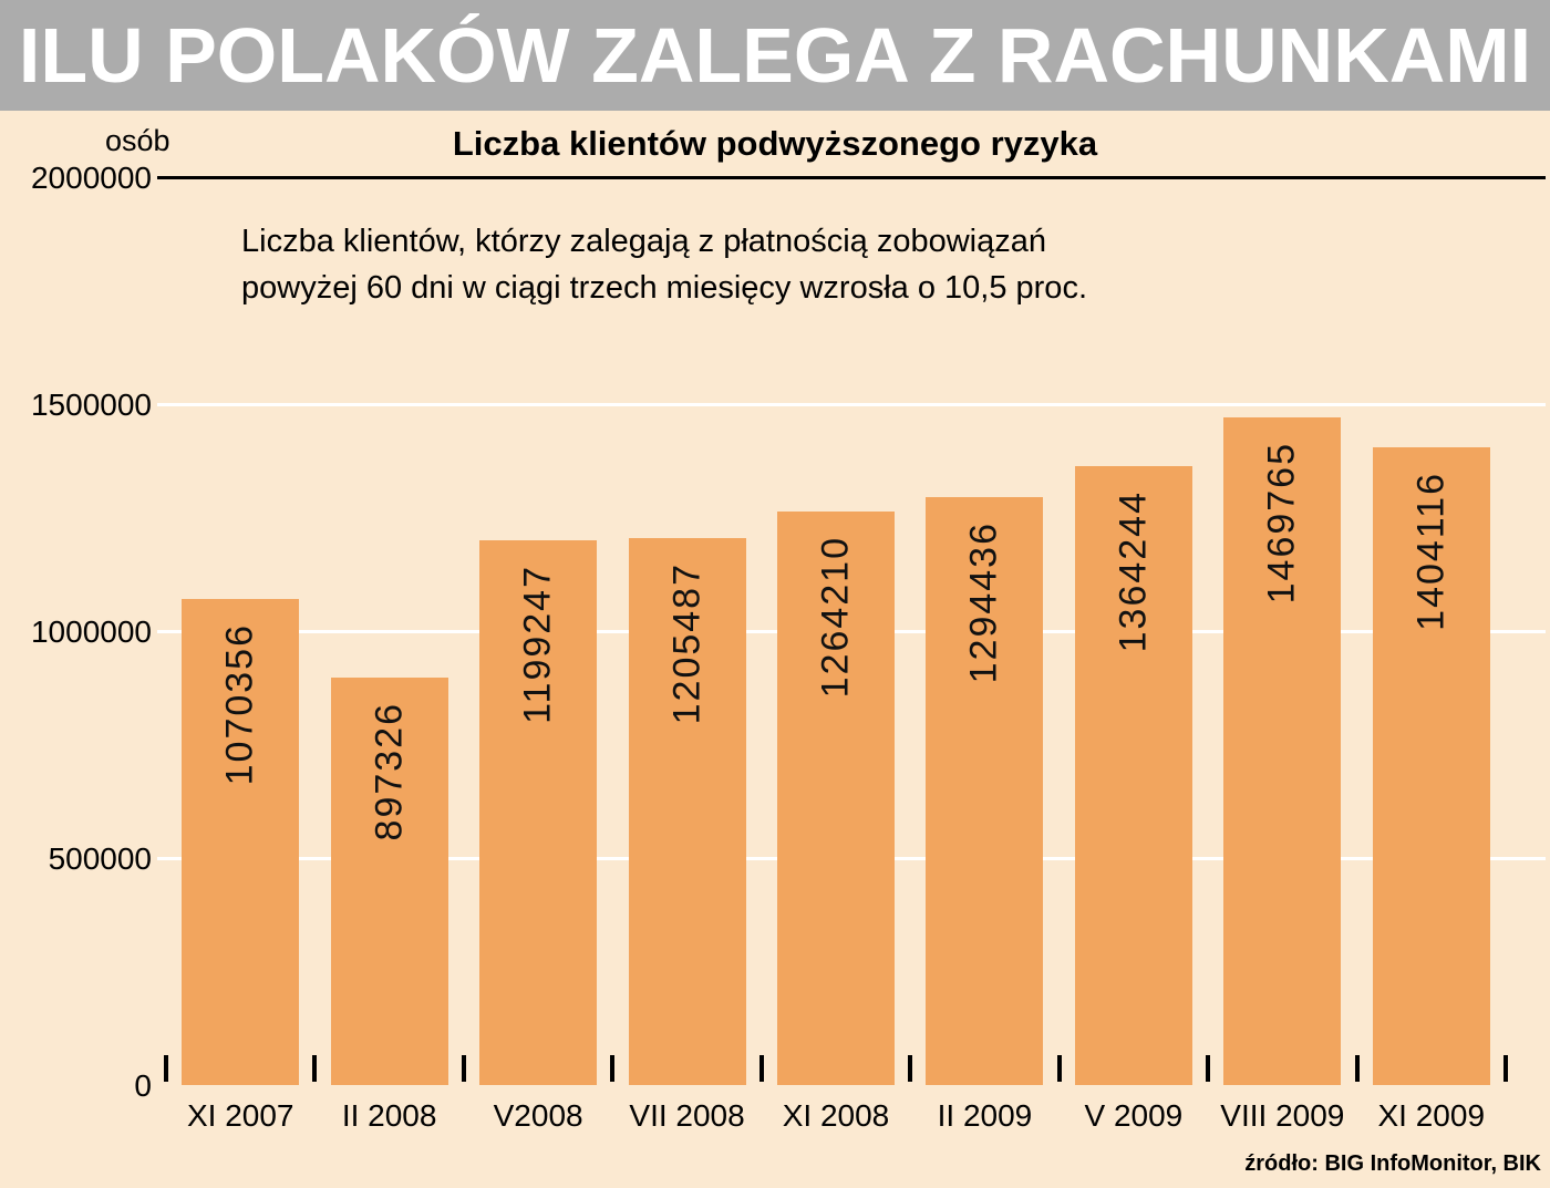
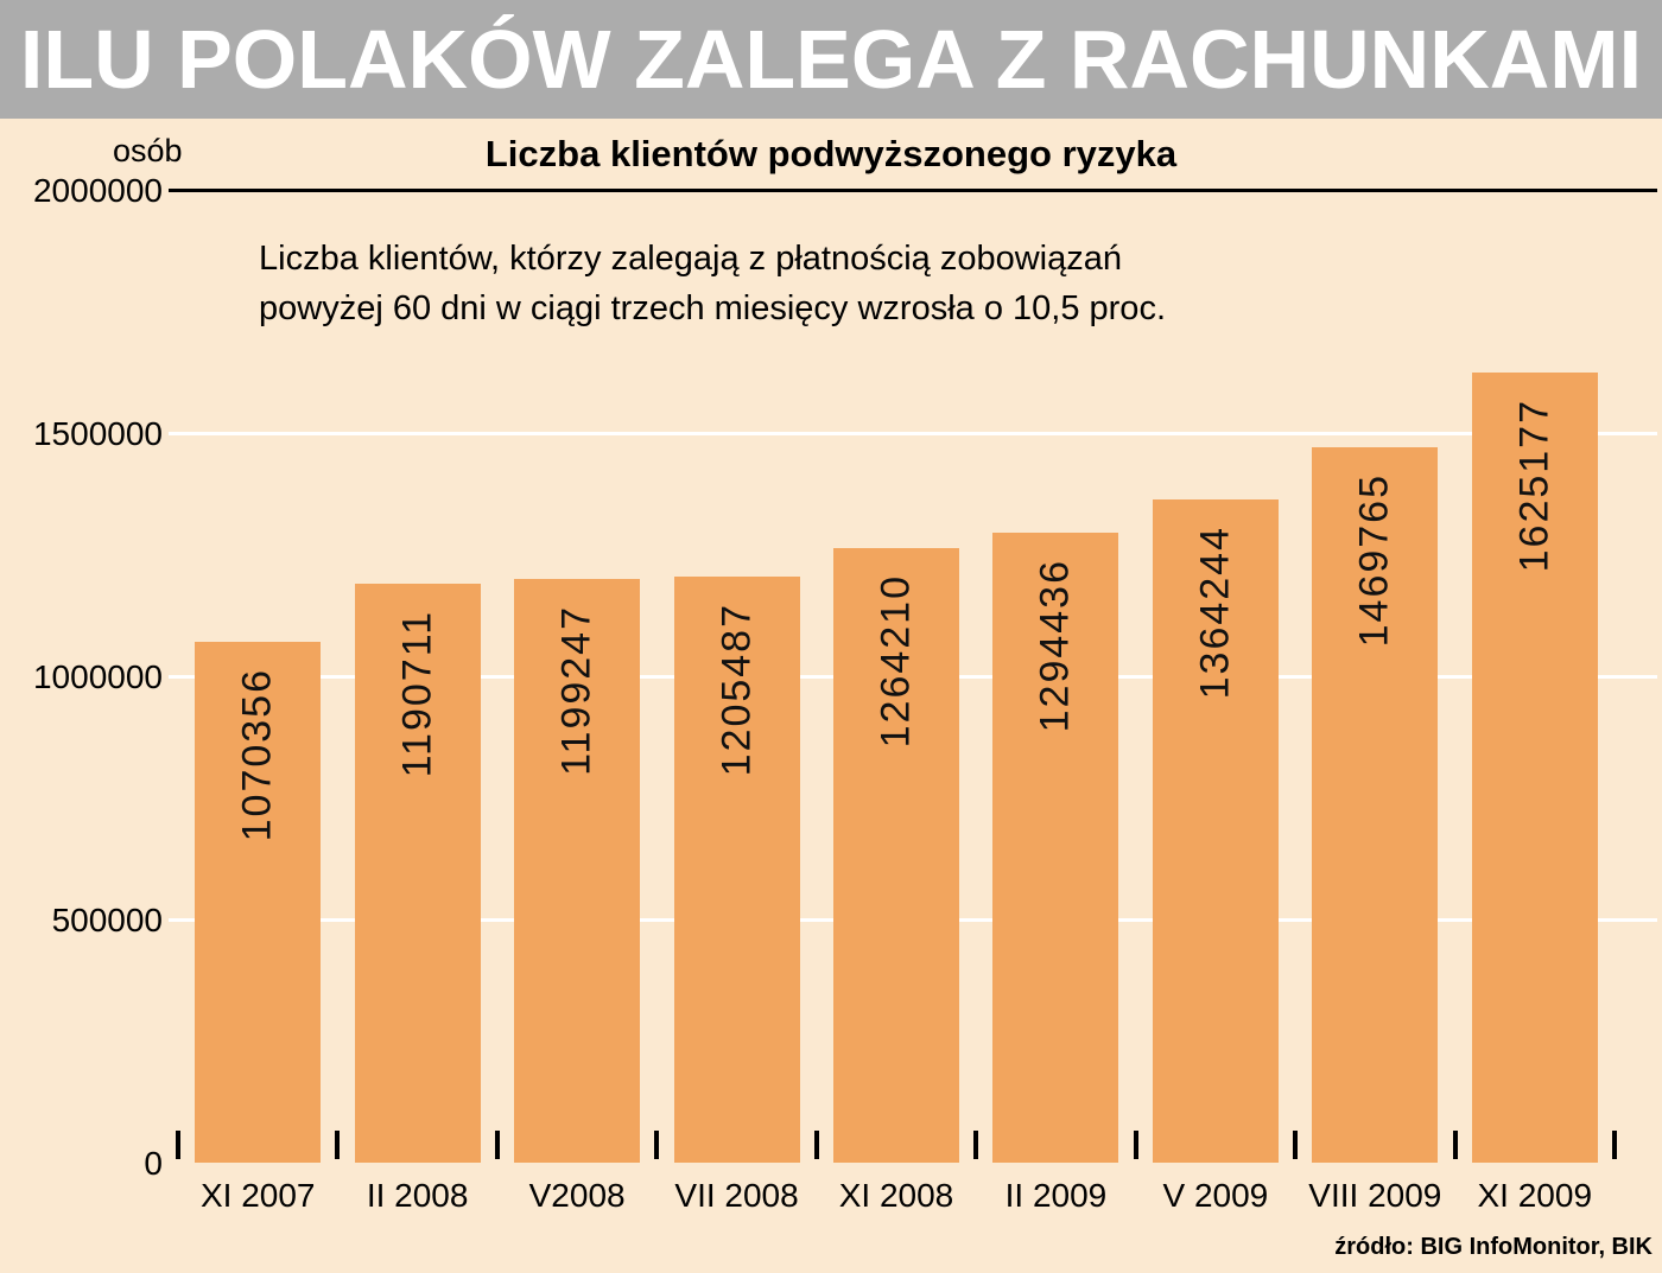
II 2008: 897326 -> 1190711
XI 2009: 1404116 -> 1625177
